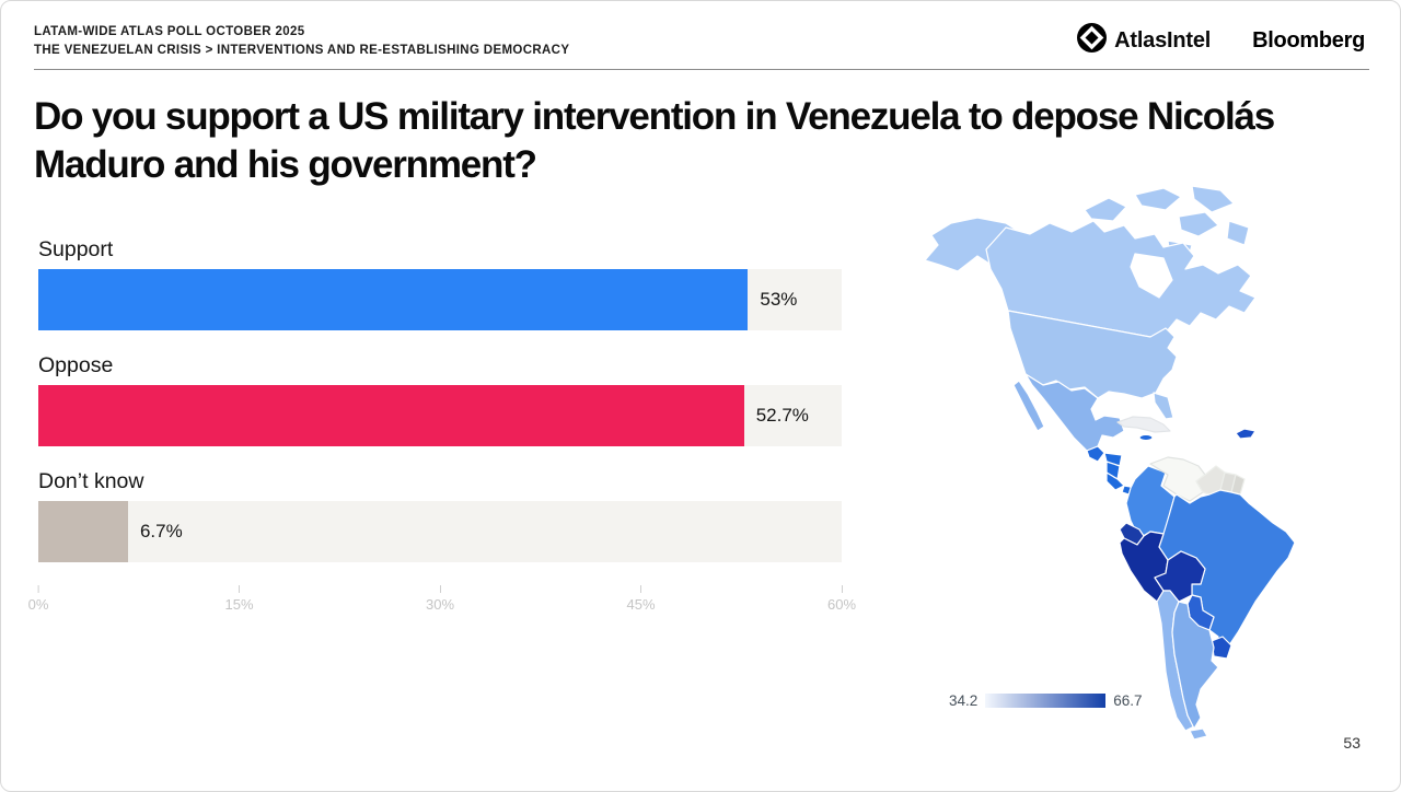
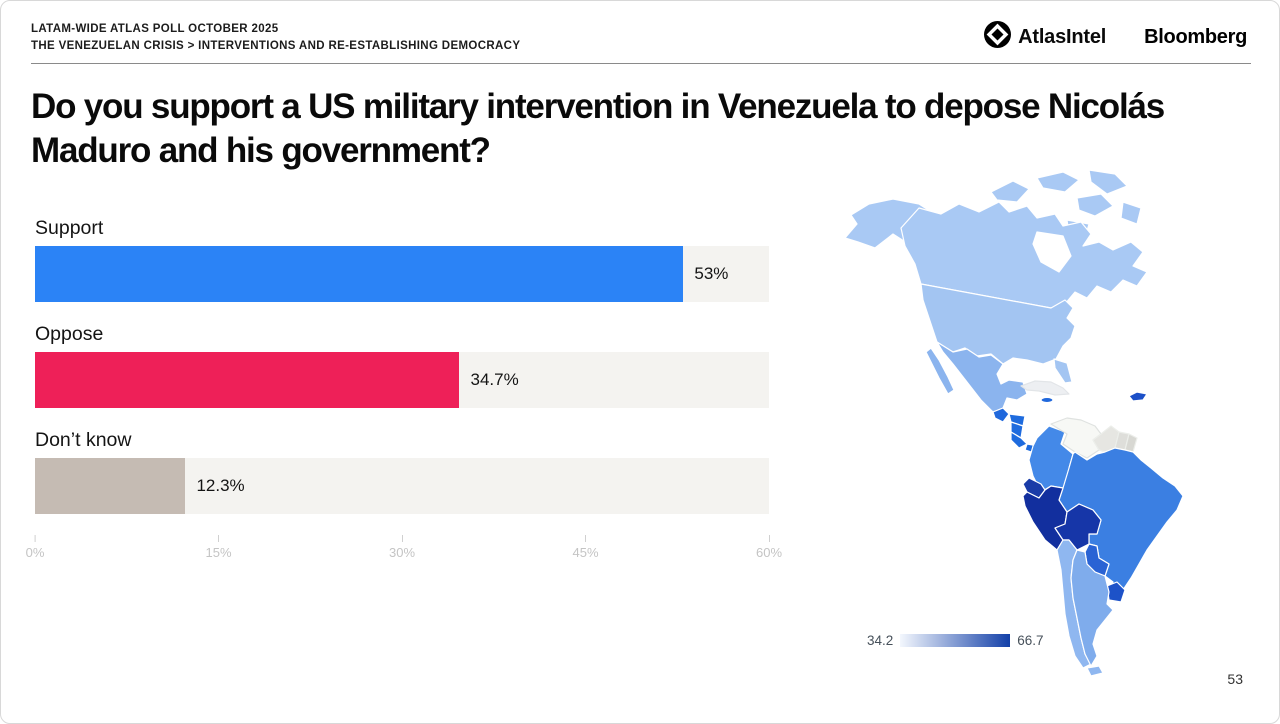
Oppose: 52.7% -> 34.7%
Don’t know: 6.7% -> 12.3%
